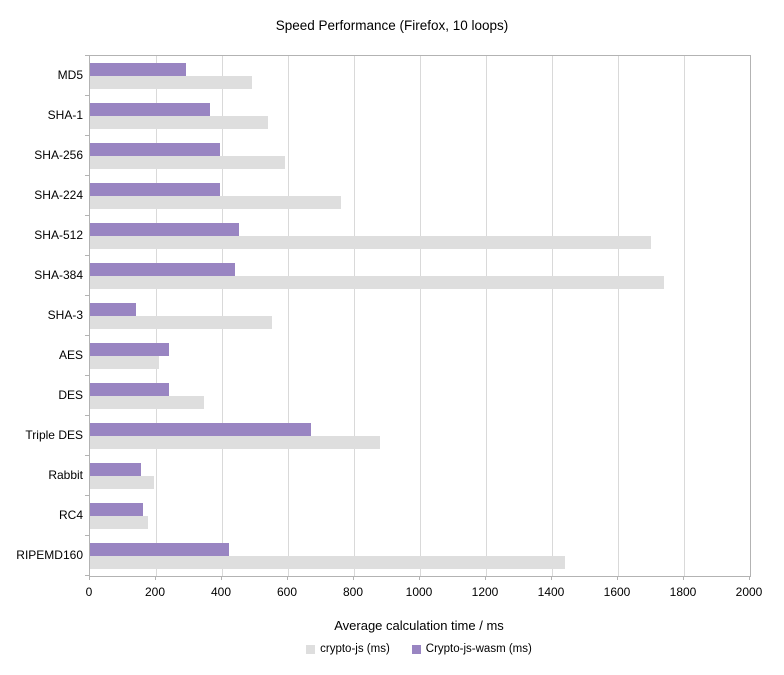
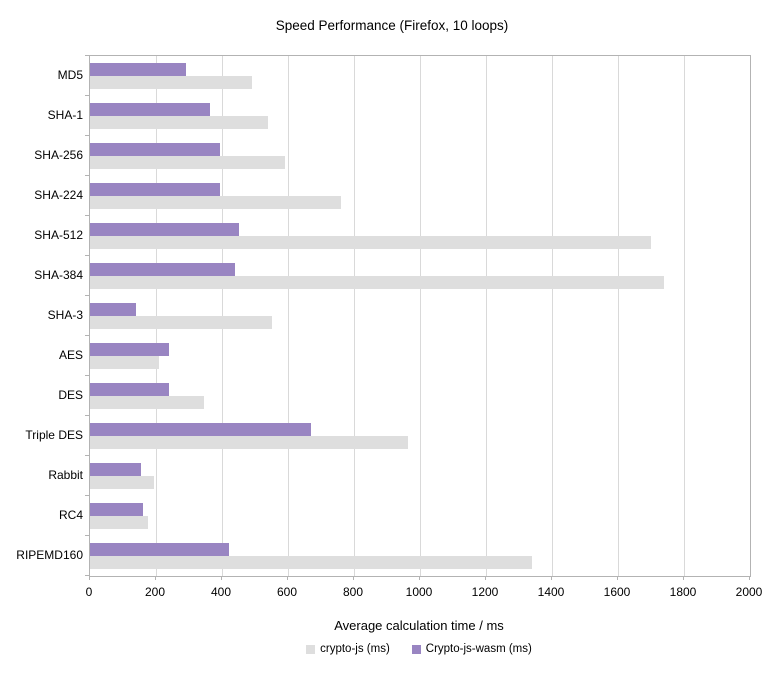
crypto-js (ms)/Triple DES: 880 -> 960
crypto-js (ms)/RIPEMD160: 1440 -> 1340
